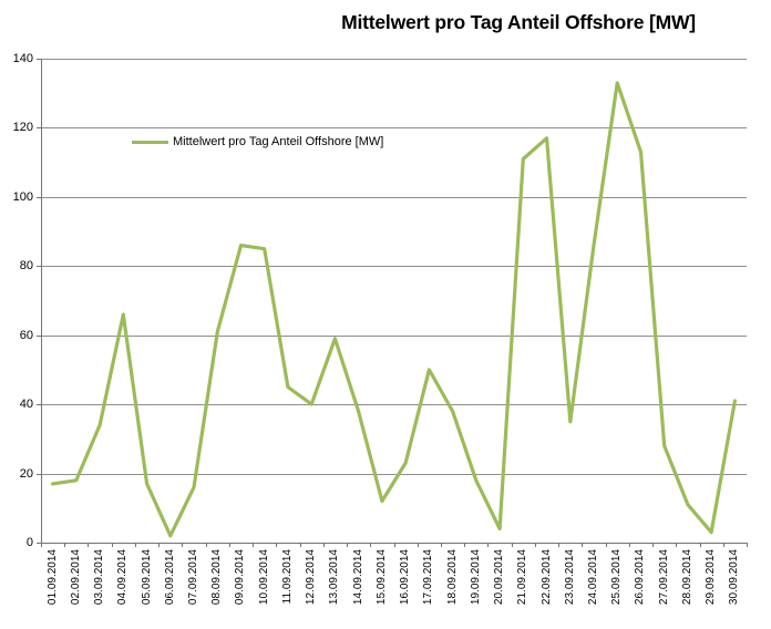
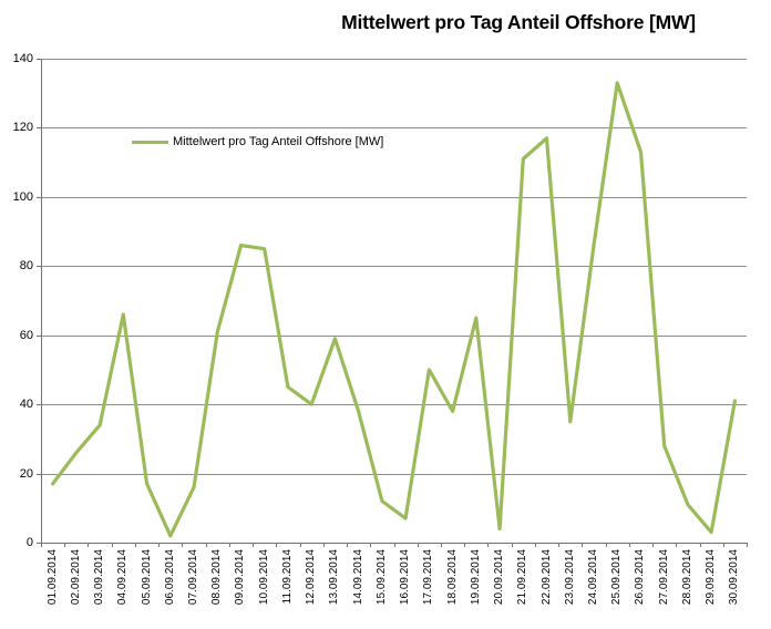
02.09.2014: 18 -> 26
16.09.2014: 23 -> 7
19.09.2014: 18 -> 65
